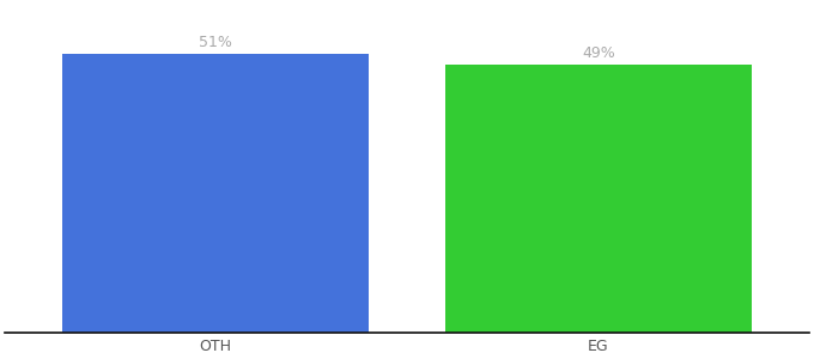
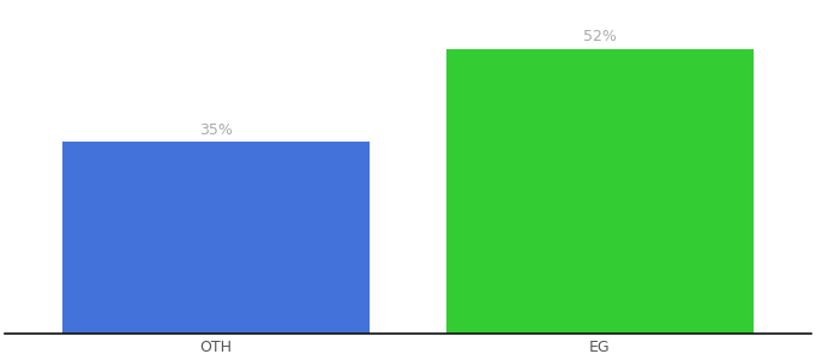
OTH: 51% -> 35%
EG: 49% -> 52%
